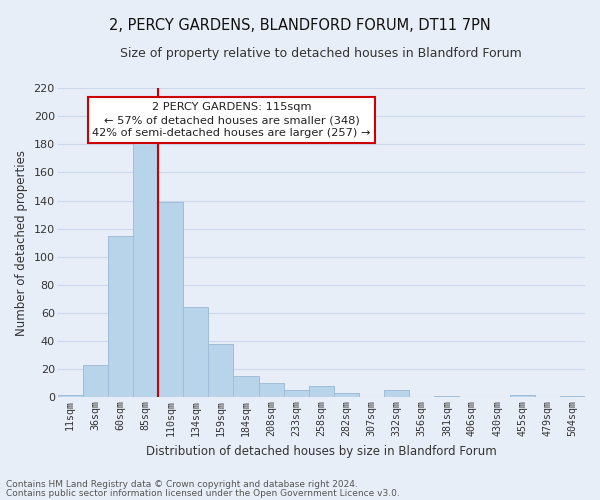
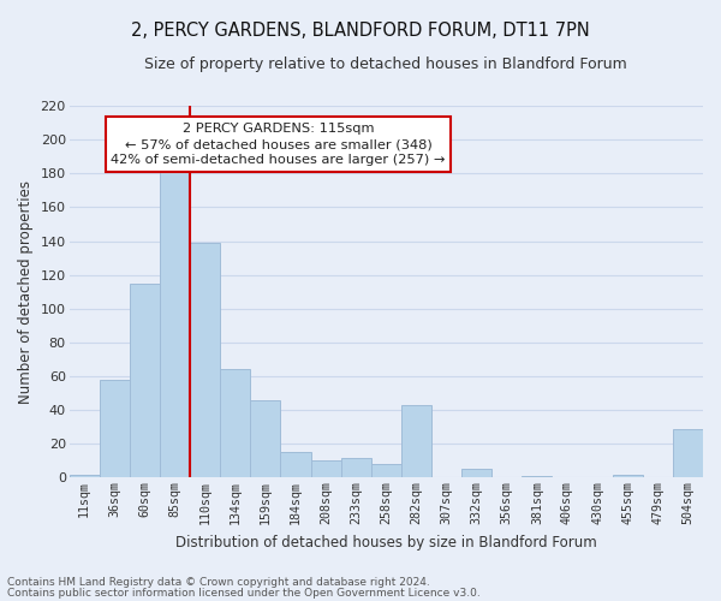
36sqm: 23 -> 58
159sqm: 38 -> 46
233sqm: 5 -> 12
282sqm: 3 -> 43
504sqm: 1 -> 29
